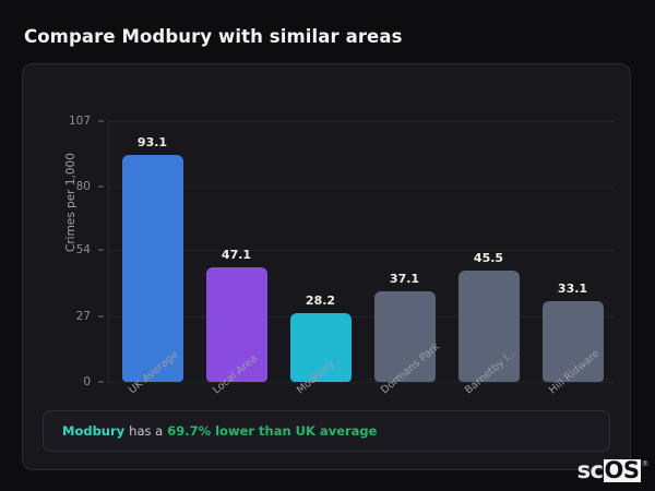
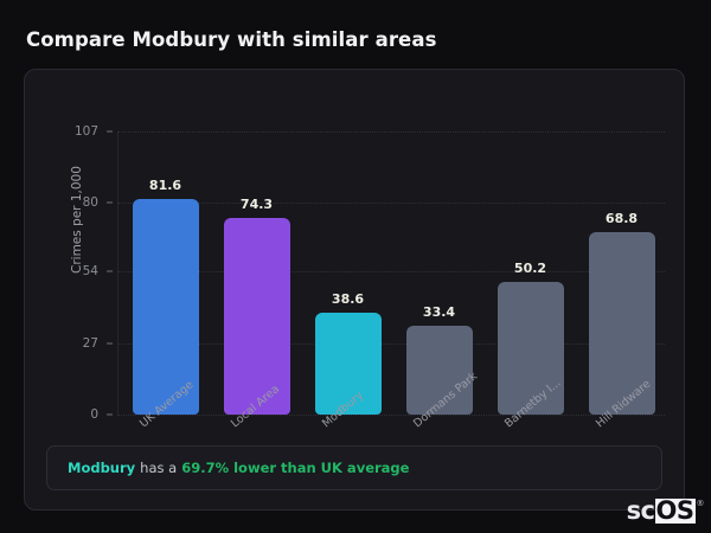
UK Average: 93.1 -> 81.6
Local Area: 47.1 -> 74.3
Modbury: 28.2 -> 38.6
Dormans Park: 37.1 -> 33.4
Barnetby l...: 45.5 -> 50.2
Hill Ridware: 33.1 -> 68.8
